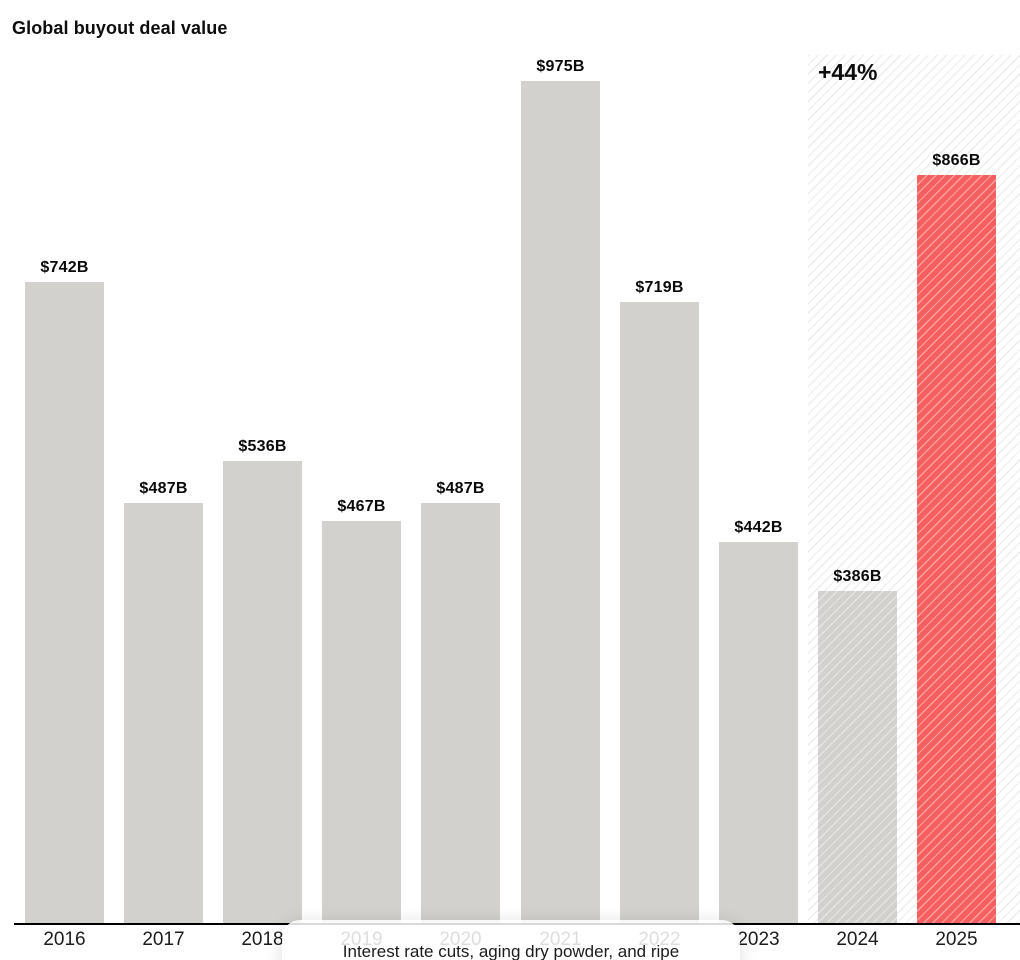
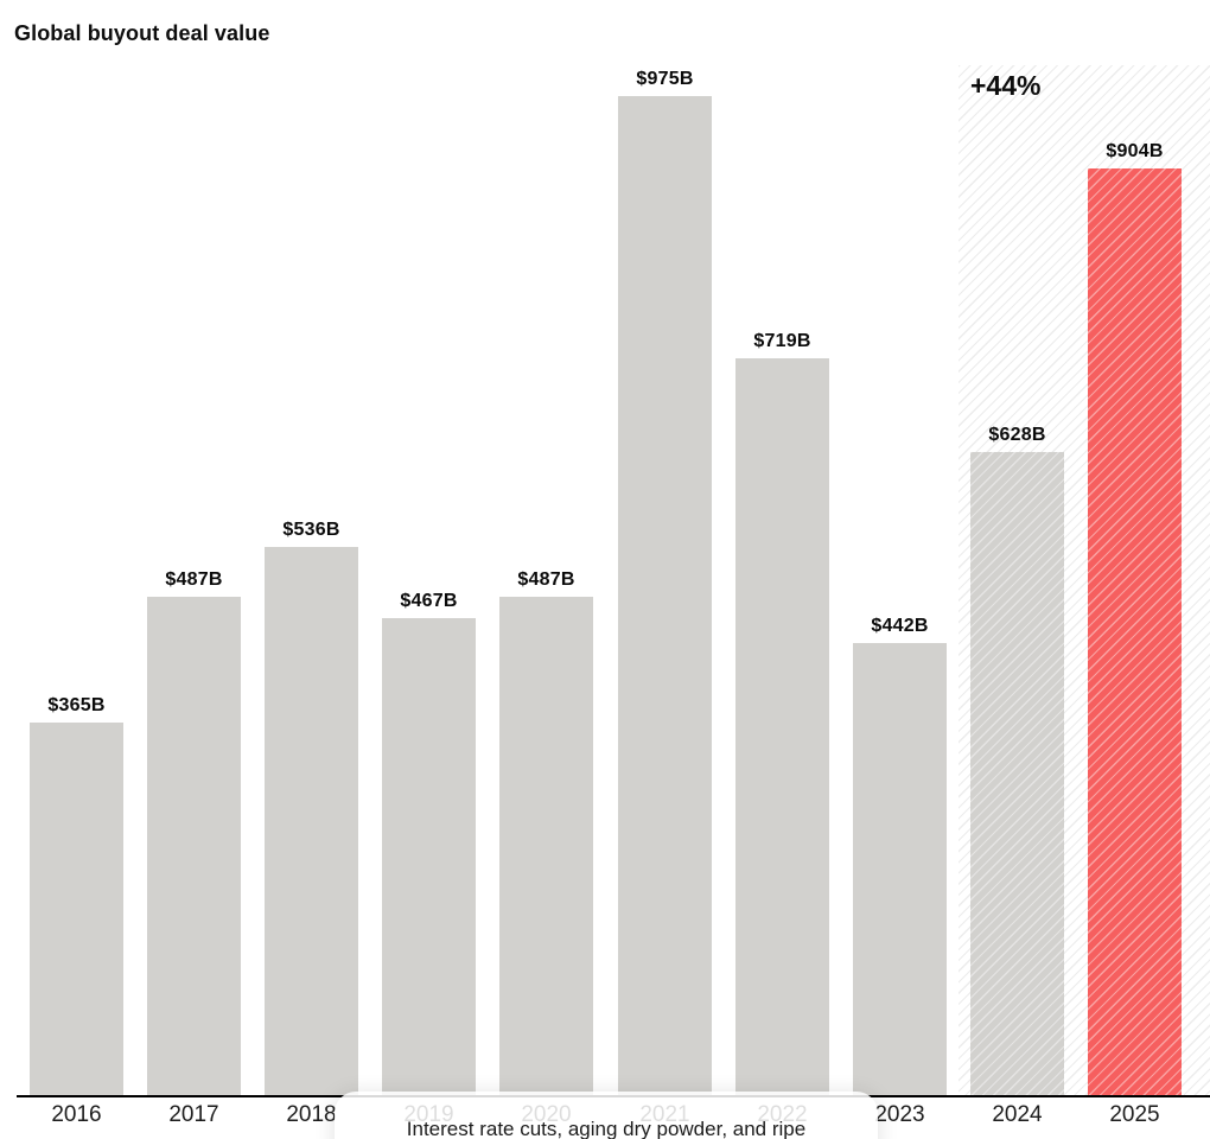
2016: $742B -> $365B
2024: $386B -> $628B
2025: $866B -> $904B
